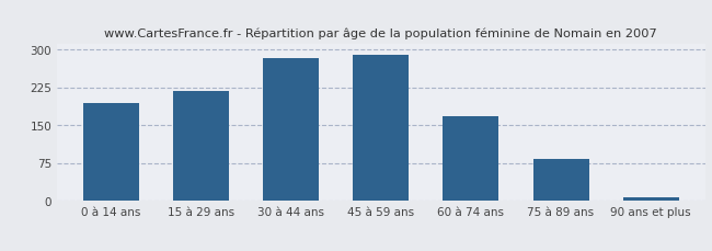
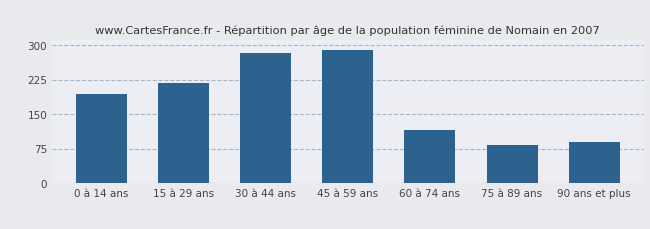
60 à 74 ans: 167 -> 115
90 ans et plus: 7 -> 90
